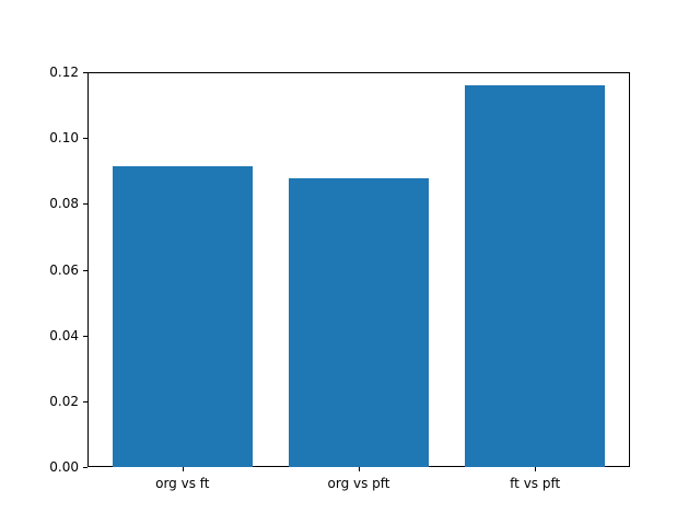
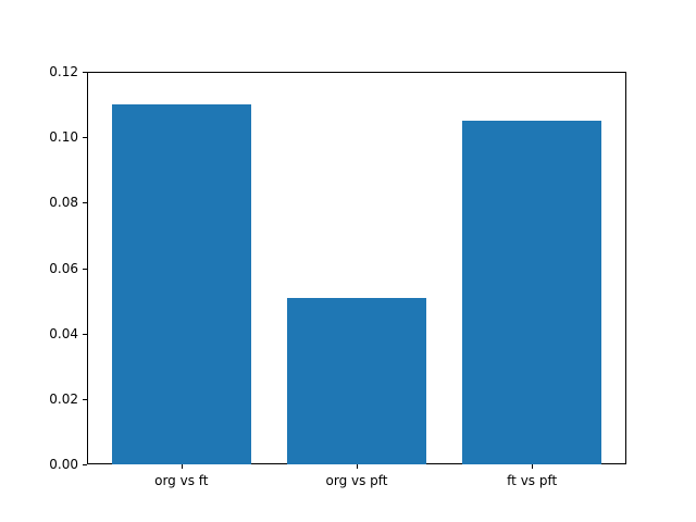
org vs ft: 0.091 -> 0.110
org vs pft: 0.088 -> 0.051
ft vs pft: 0.116 -> 0.105
